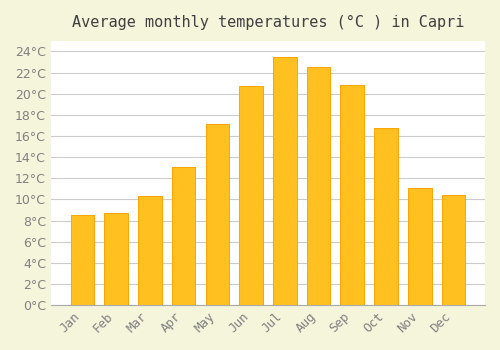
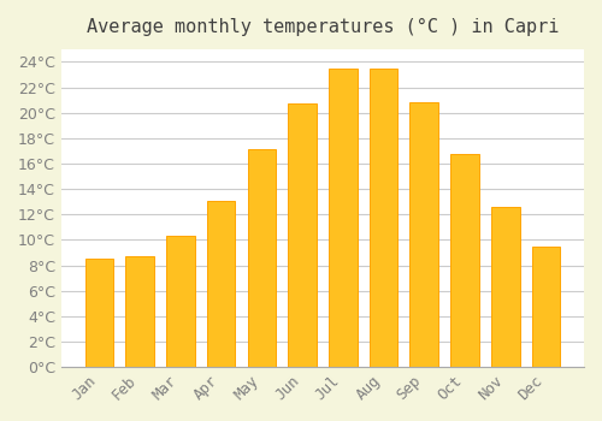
Aug: 22.5°C -> 23.5°C
Nov: 11.1°C -> 12.6°C
Dec: 10.4°C -> 9.5°C
